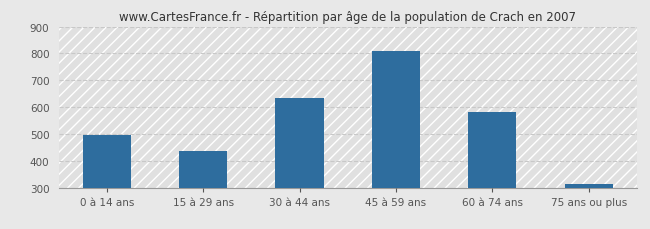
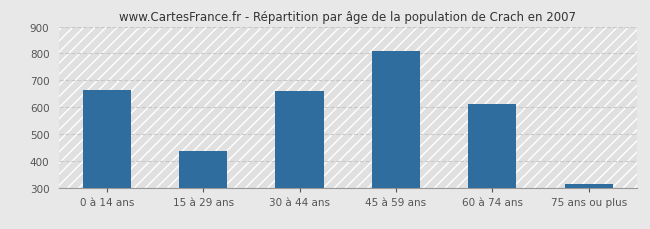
0 à 14 ans: 497 -> 665
30 à 44 ans: 635 -> 660
60 à 74 ans: 581 -> 610
